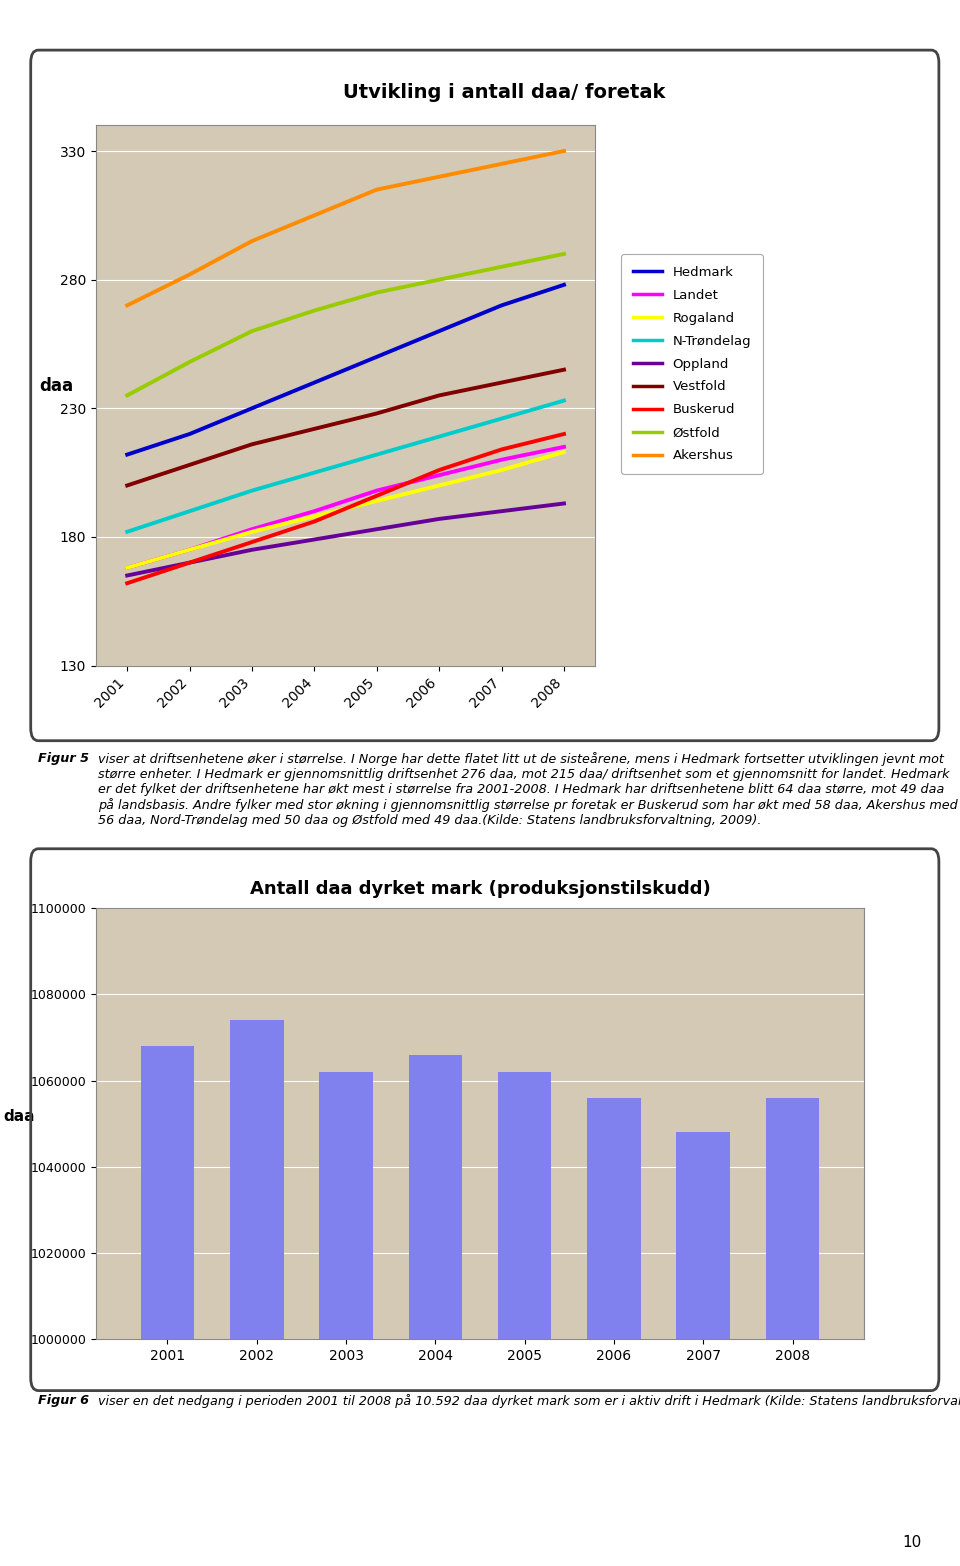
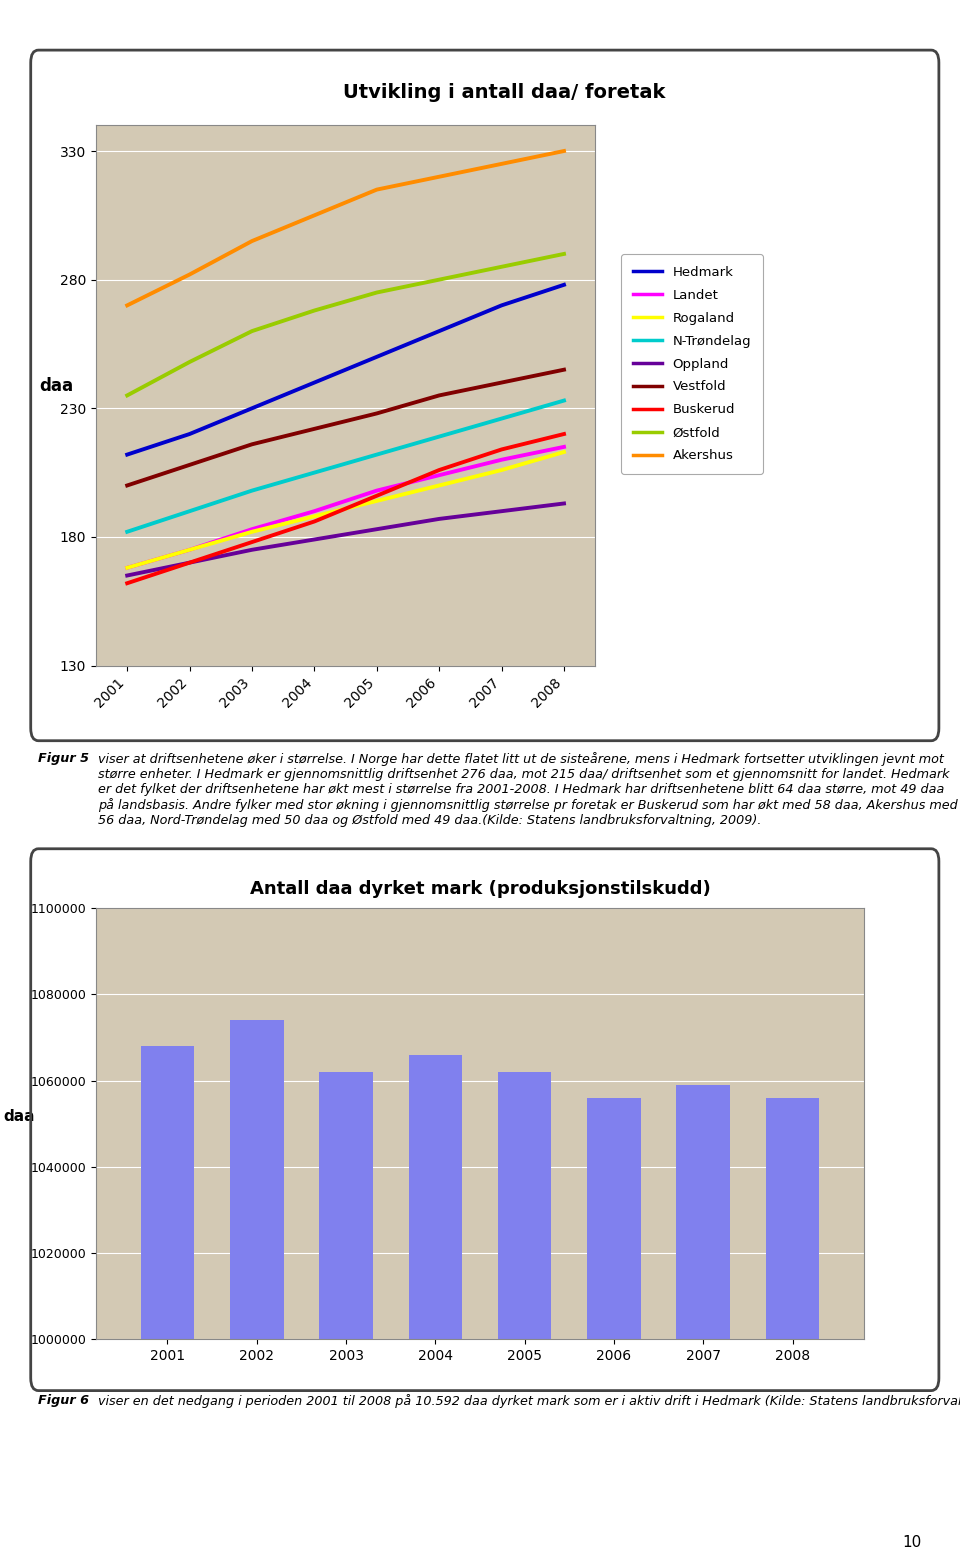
Antall daa dyrket mark (produksjonstilskudd)/2007: 1048000 -> 1059000
